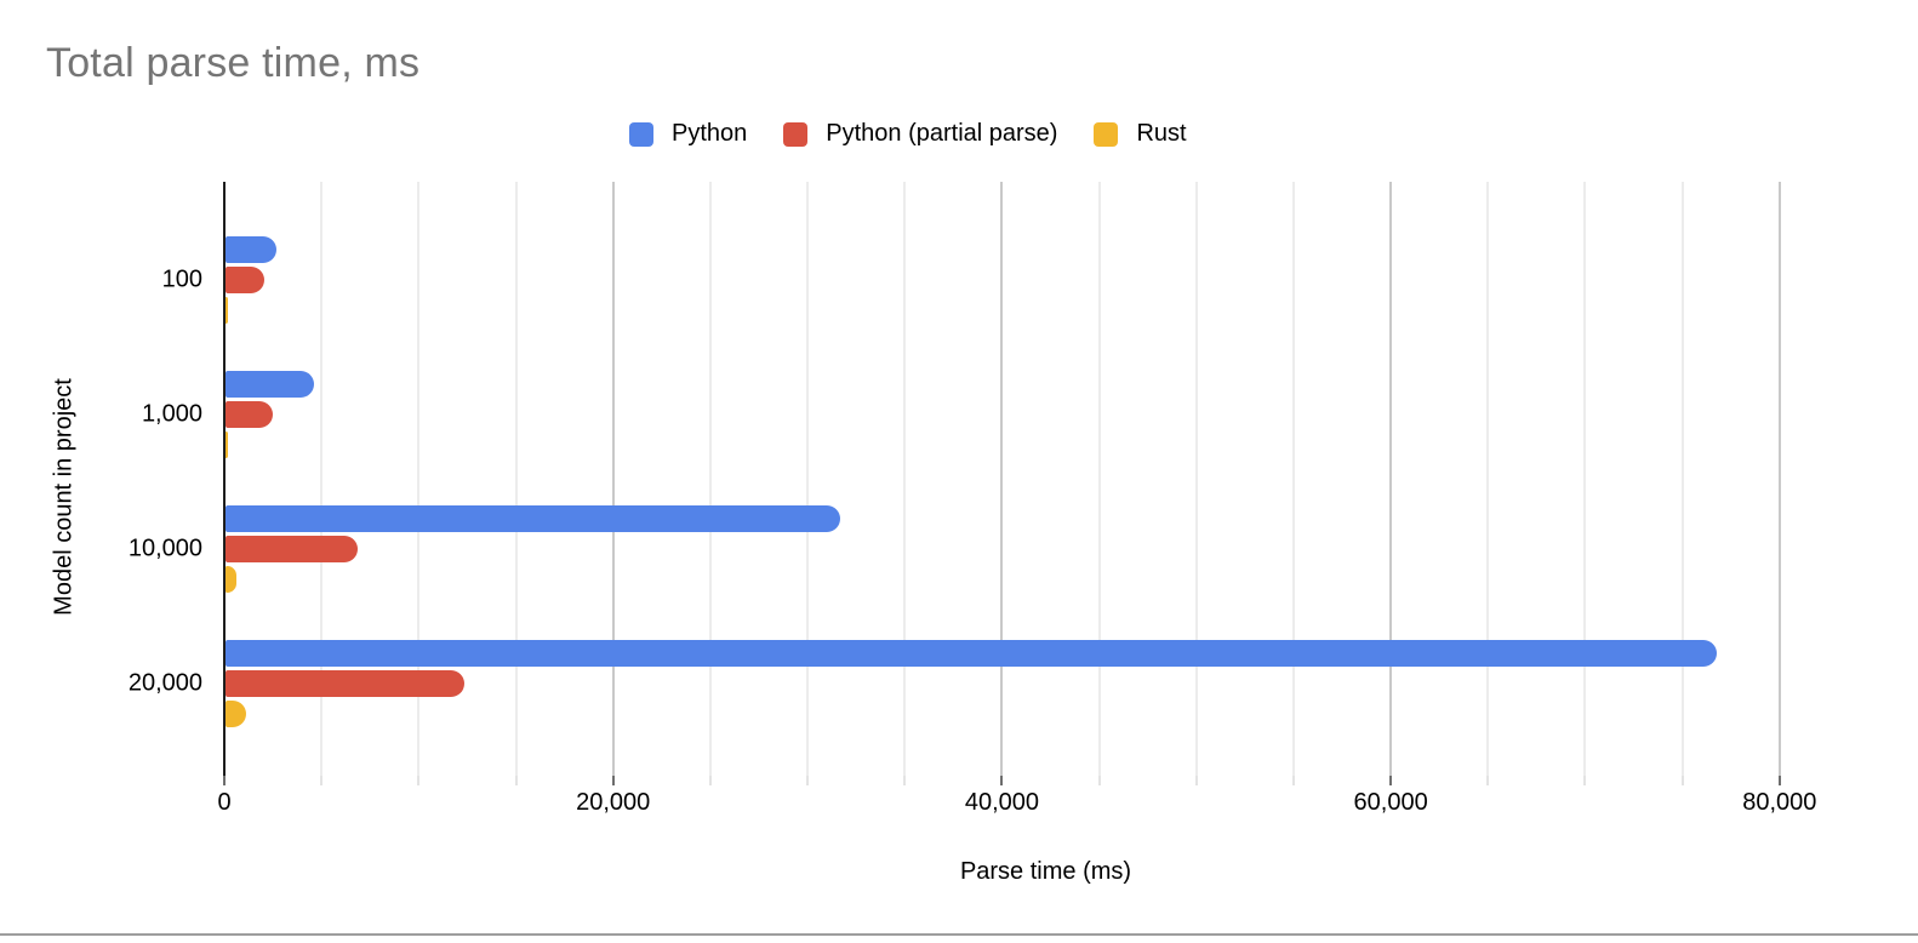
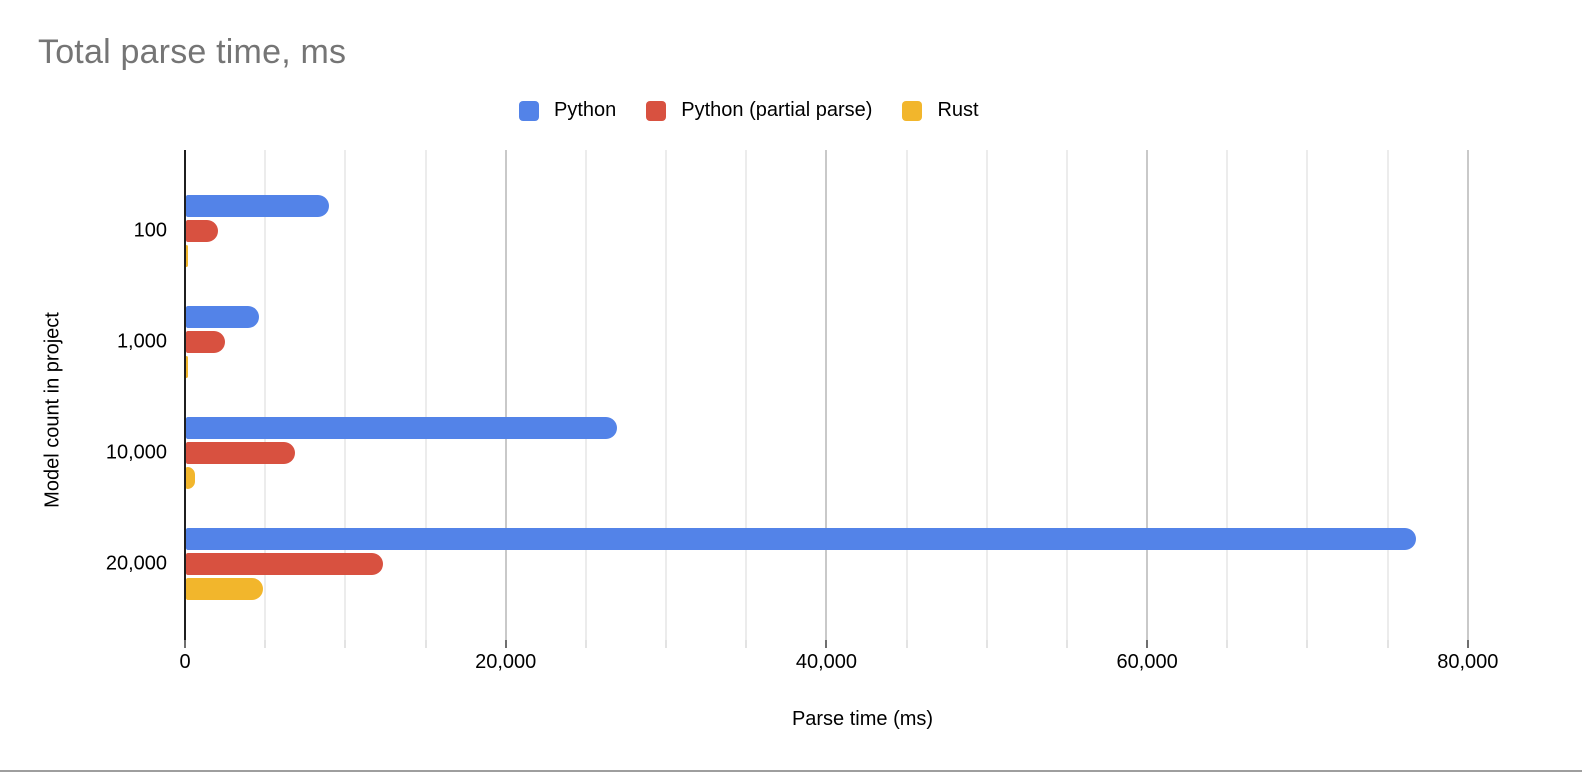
Python/100: 2600 -> 8900
Python/10,000: 31600 -> 26900
Rust/20,000: 1000 -> 4800
